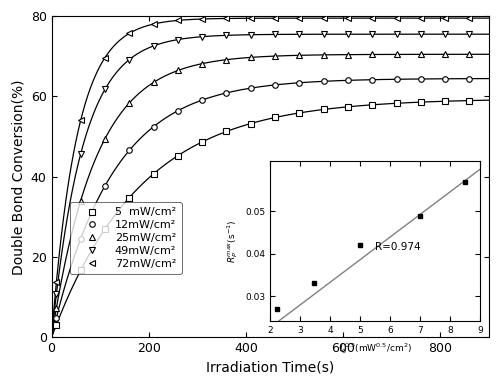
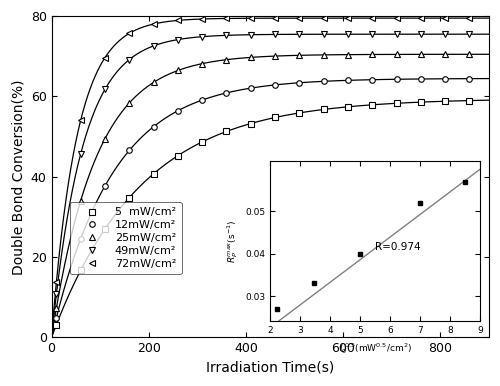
5: 0.042 -> 0.040
7: 0.049 -> 0.052
